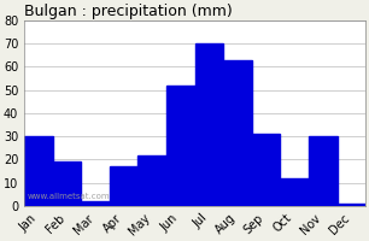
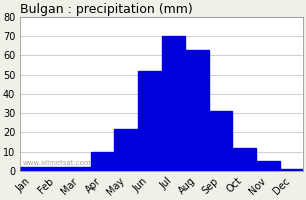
Jan: 30 -> 2
Feb: 19 -> 2
Apr: 17 -> 10
Nov: 30 -> 5
